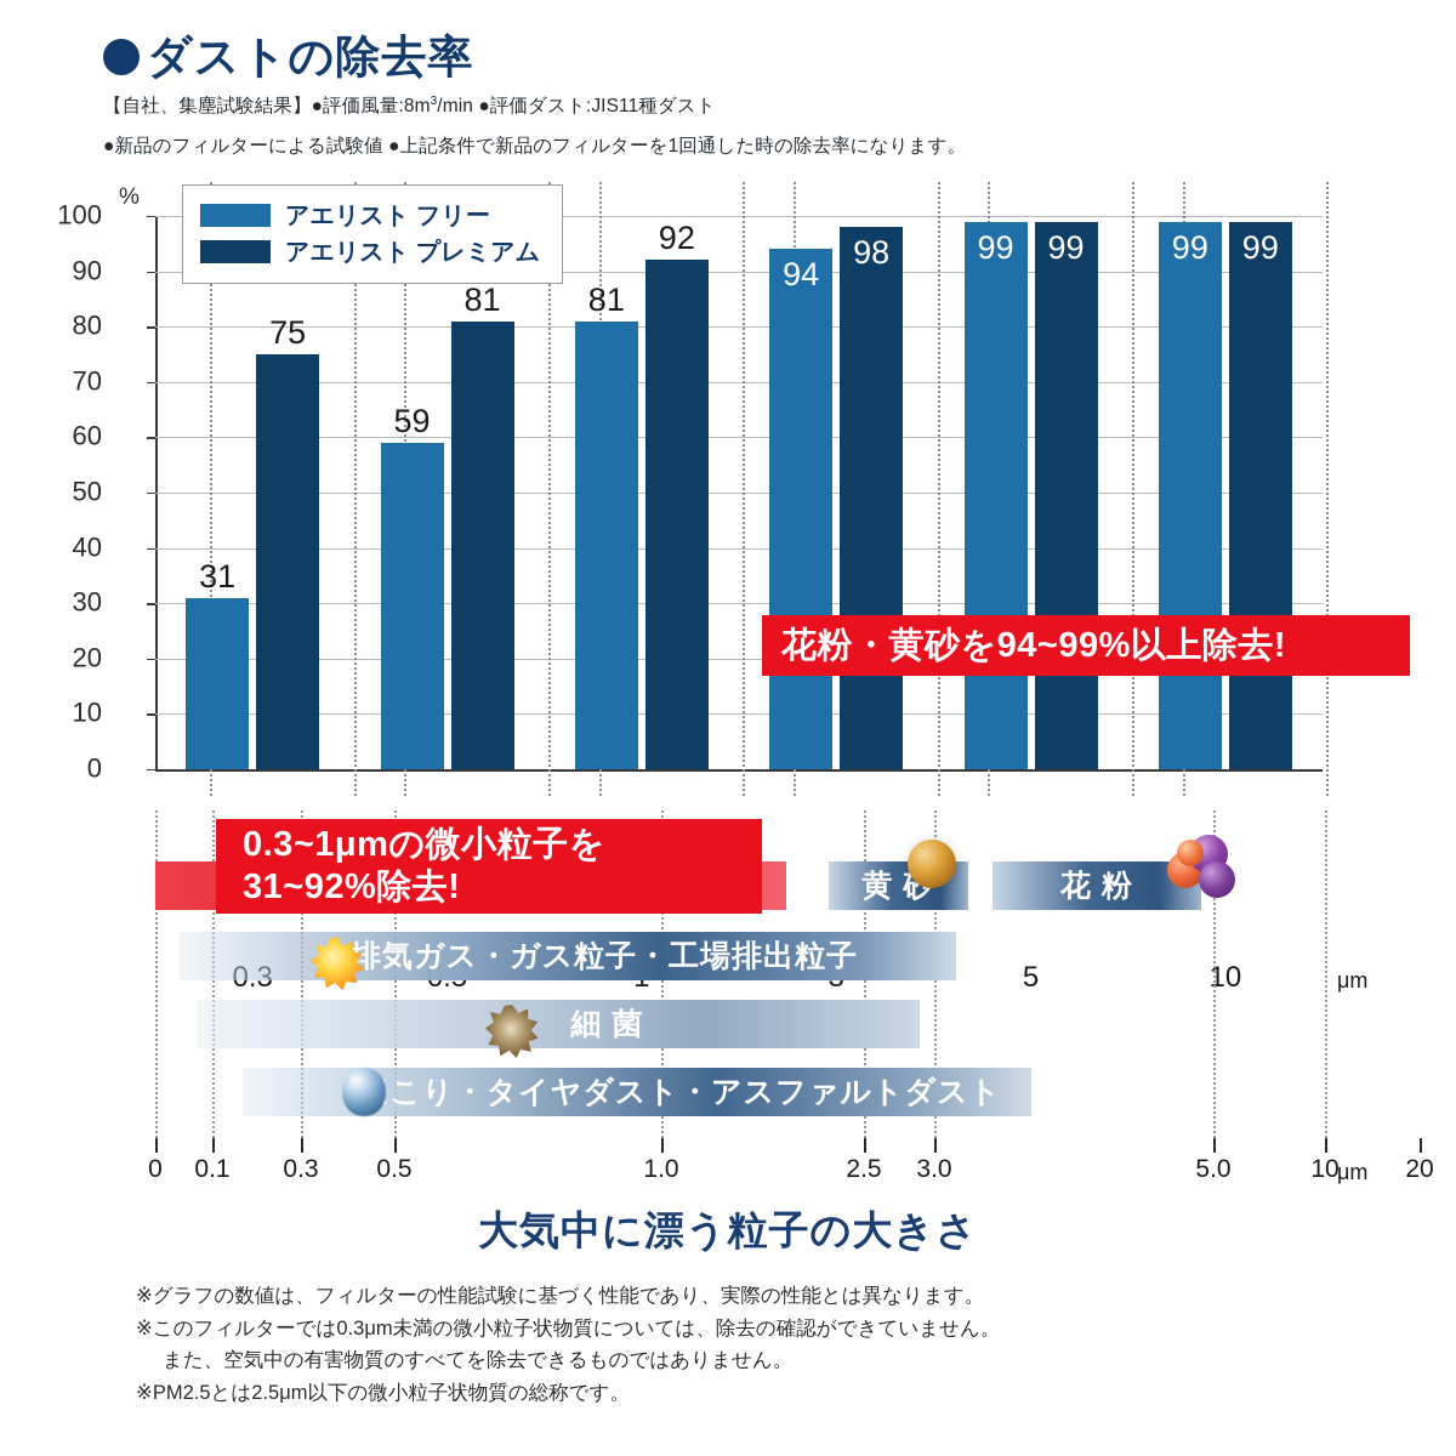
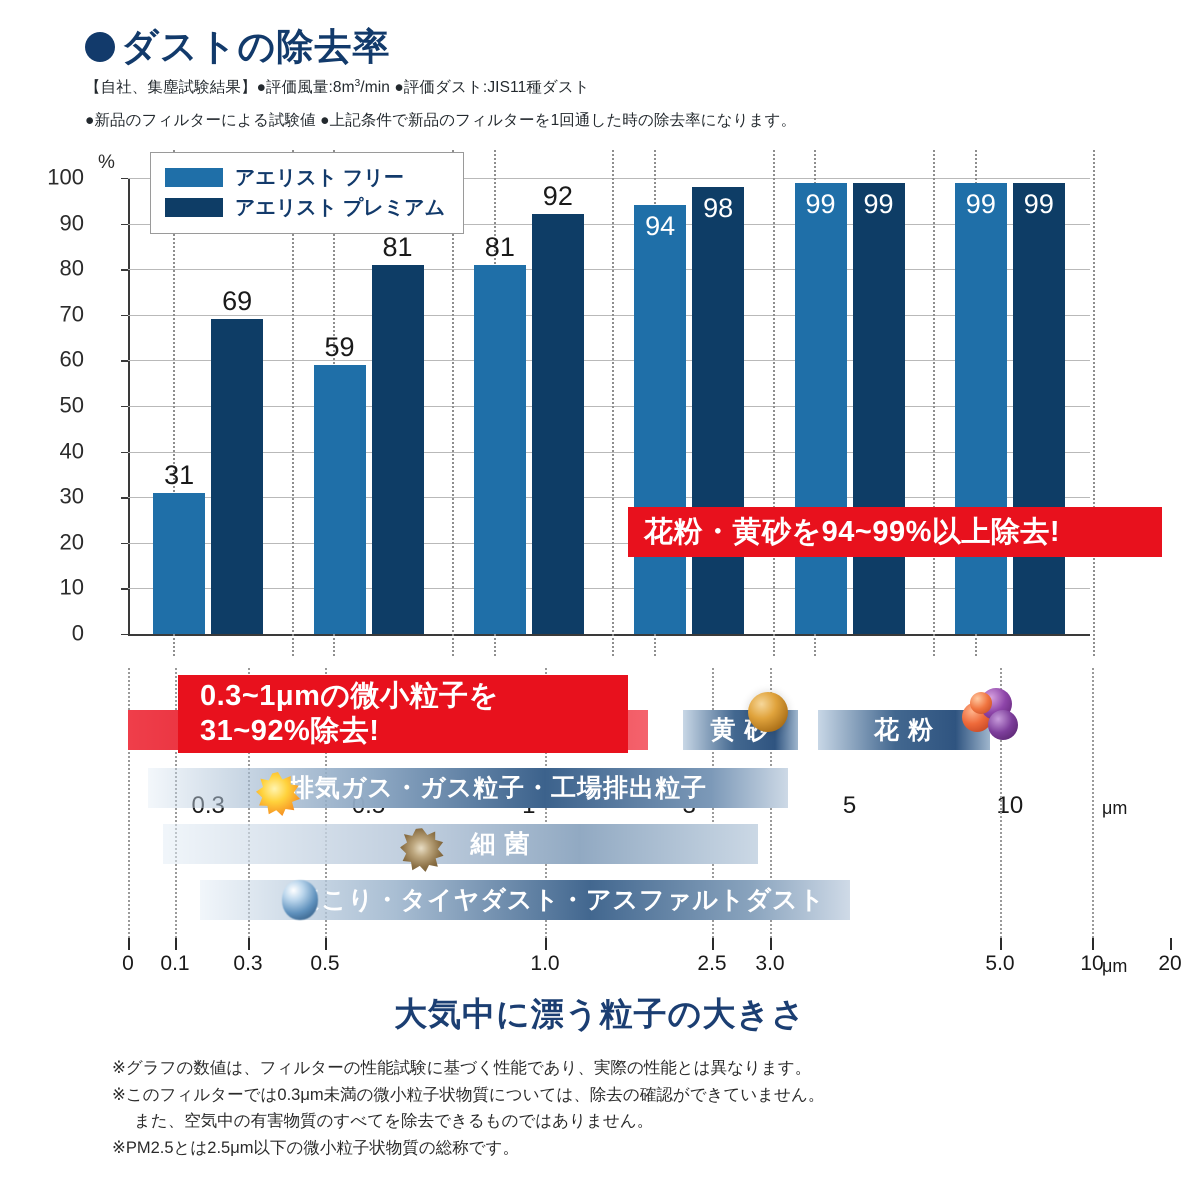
アエリスト プレミアム/0.3: 75 -> 69
